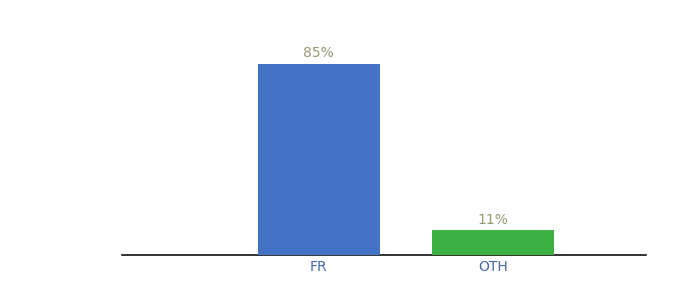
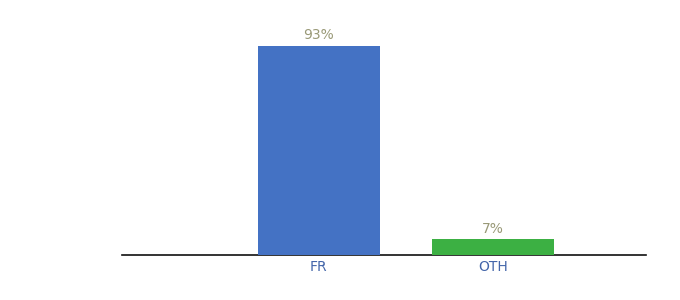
FR: 85% -> 93%
OTH: 11% -> 7%
